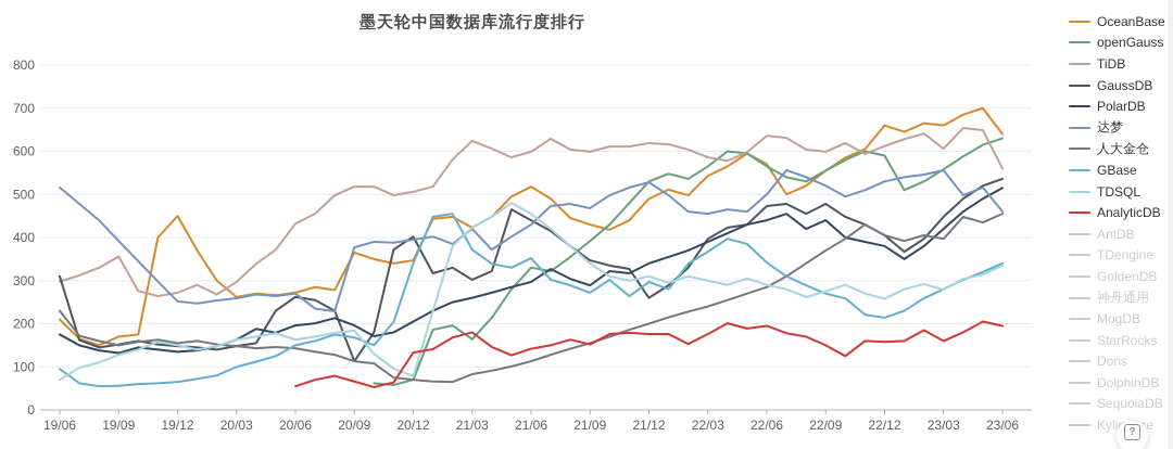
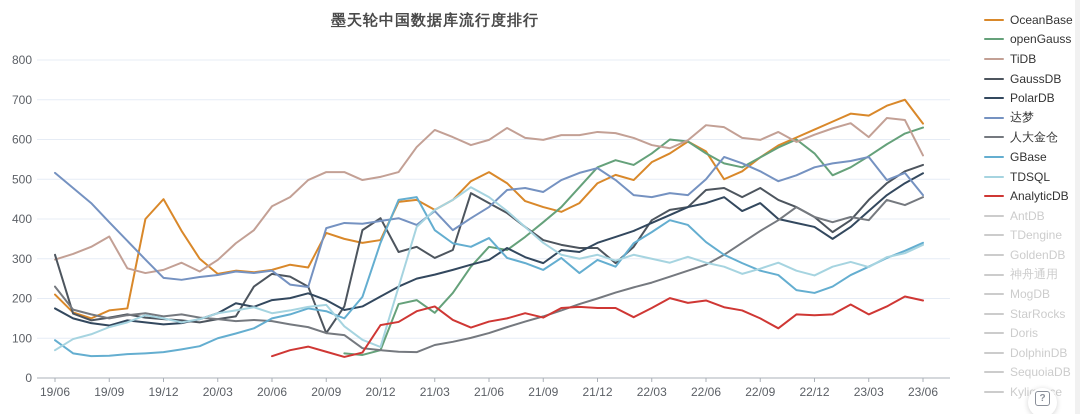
GaussDB/21/12: 260 -> 330
OceanBase/22/12: 660 -> 620
openGauss/22/12: 590 -> 560
